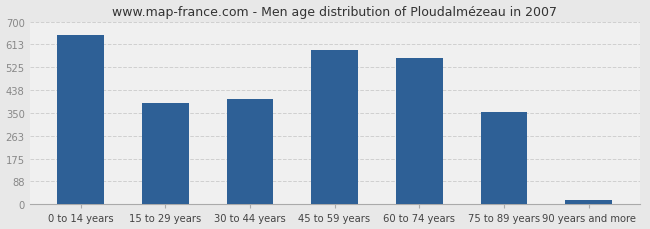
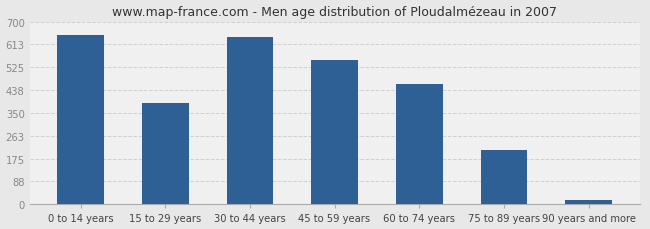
30 to 44 years: 405 -> 640
45 to 59 years: 590 -> 553
60 to 74 years: 560 -> 460
75 to 89 years: 355 -> 210
